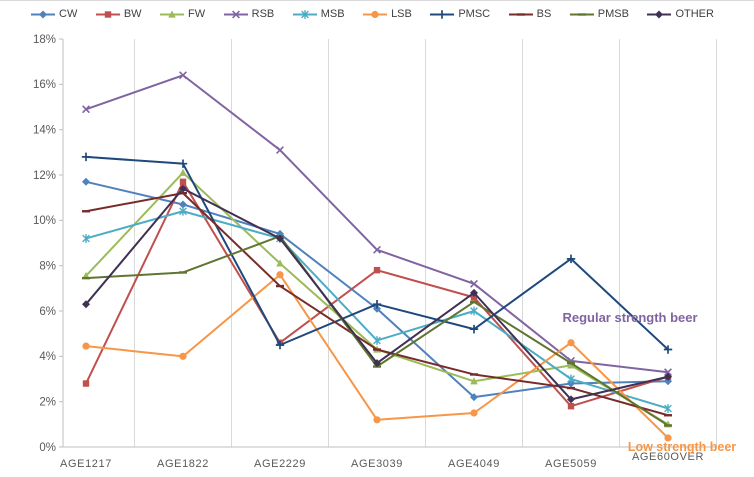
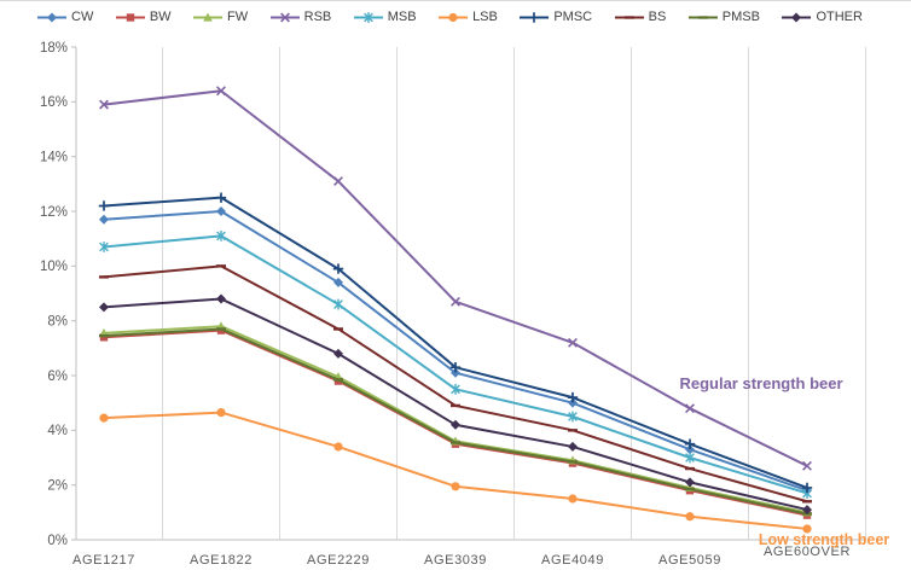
BW/AGE1217: 2.8% -> 7.4%
RSB/AGE1217: 14.9% -> 15.9%
MSB/AGE1217: 9.2% -> 10.7%
PMSC/AGE1217: 12.8% -> 12.2%
BS/AGE1217: 10.4% -> 9.6%
OTHER/AGE1217: 6.3% -> 8.5%
CW/AGE1822: 10.7% -> 12.0%
BW/AGE1822: 11.7% -> 7.7%
FW/AGE1822: 12.1% -> 7.8%
MSB/AGE1822: 10.4% -> 11.1%
LSB/AGE1822: 4.0% -> 4.7%
BS/AGE1822: 11.2% -> 10.0%
OTHER/AGE1822: 11.4% -> 8.8%
BW/AGE2229: 4.6% -> 5.8%
FW/AGE2229: 8.1% -> 6.0%
MSB/AGE2229: 9.2% -> 8.6%
LSB/AGE2229: 7.6% -> 3.4%
PMSC/AGE2229: 4.5% -> 9.9%
BS/AGE2229: 7.1% -> 7.7%
PMSB/AGE2229: 9.3% -> 5.8%
OTHER/AGE2229: 9.2% -> 6.8%
BW/AGE3039: 7.8% -> 3.5%
FW/AGE3039: 4.3% -> 3.6%
MSB/AGE3039: 4.7% -> 5.5%
LSB/AGE3039: 1.2% -> 1.9%
BS/AGE3039: 4.3% -> 4.9%
OTHER/AGE3039: 3.7% -> 4.2%
CW/AGE4049: 2.2% -> 5.0%
BW/AGE4049: 6.6% -> 2.8%
MSB/AGE4049: 6.0% -> 4.5%
BS/AGE4049: 3.2% -> 4.0%
PMSB/AGE4049: 6.4% -> 2.9%
OTHER/AGE4049: 6.8% -> 3.4%
CW/AGE5059: 2.8% -> 3.3%
FW/AGE5059: 3.6% -> 1.9%
RSB/AGE5059: 3.8% -> 4.8%
LSB/AGE5059: 4.6% -> 0.8%
PMSC/AGE5059: 8.3% -> 3.5%
PMSB/AGE5059: 3.7% -> 1.9%
CW/AGE60OVER: 2.9% -> 1.8%
BW/AGE60OVER: 3.1% -> 0.9%
RSB/AGE60OVER: 3.3% -> 2.7%
PMSC/AGE60OVER: 4.3% -> 1.9%
OTHER/AGE60OVER: 3.1% -> 1.1%
